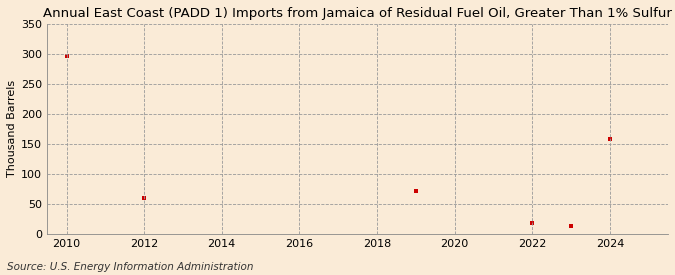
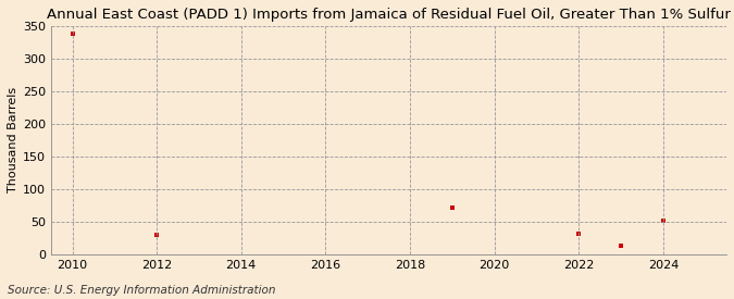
2010: 296 -> 338
2012: 60 -> 30
2022: 18 -> 32
2024: 158 -> 52
